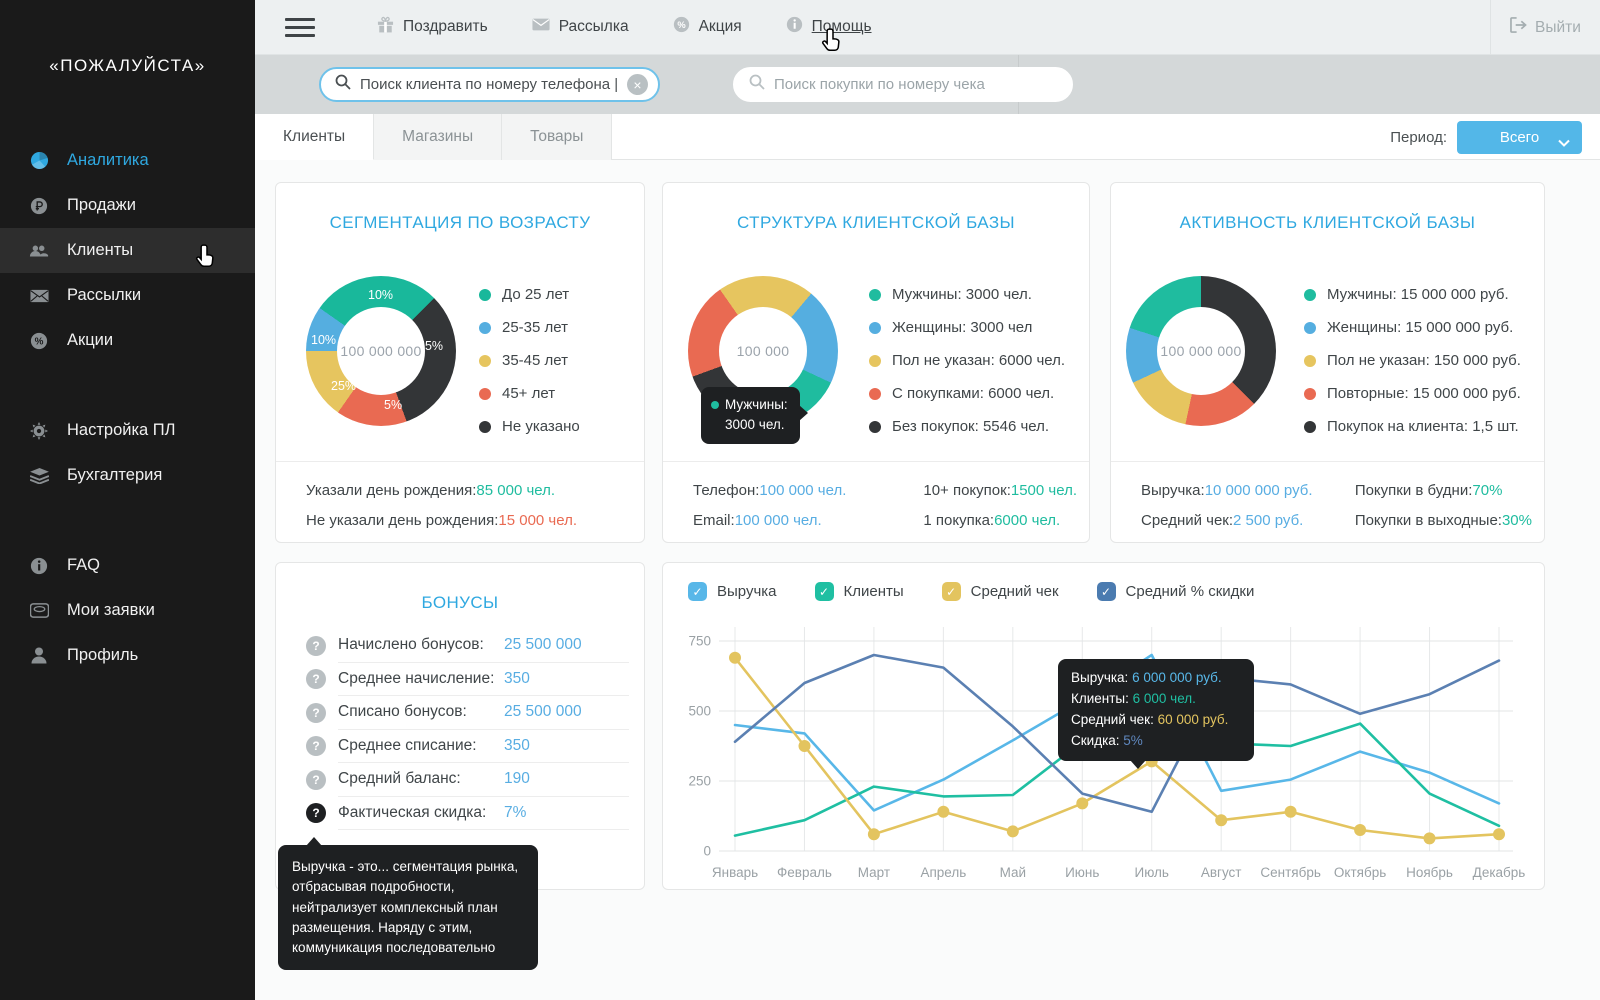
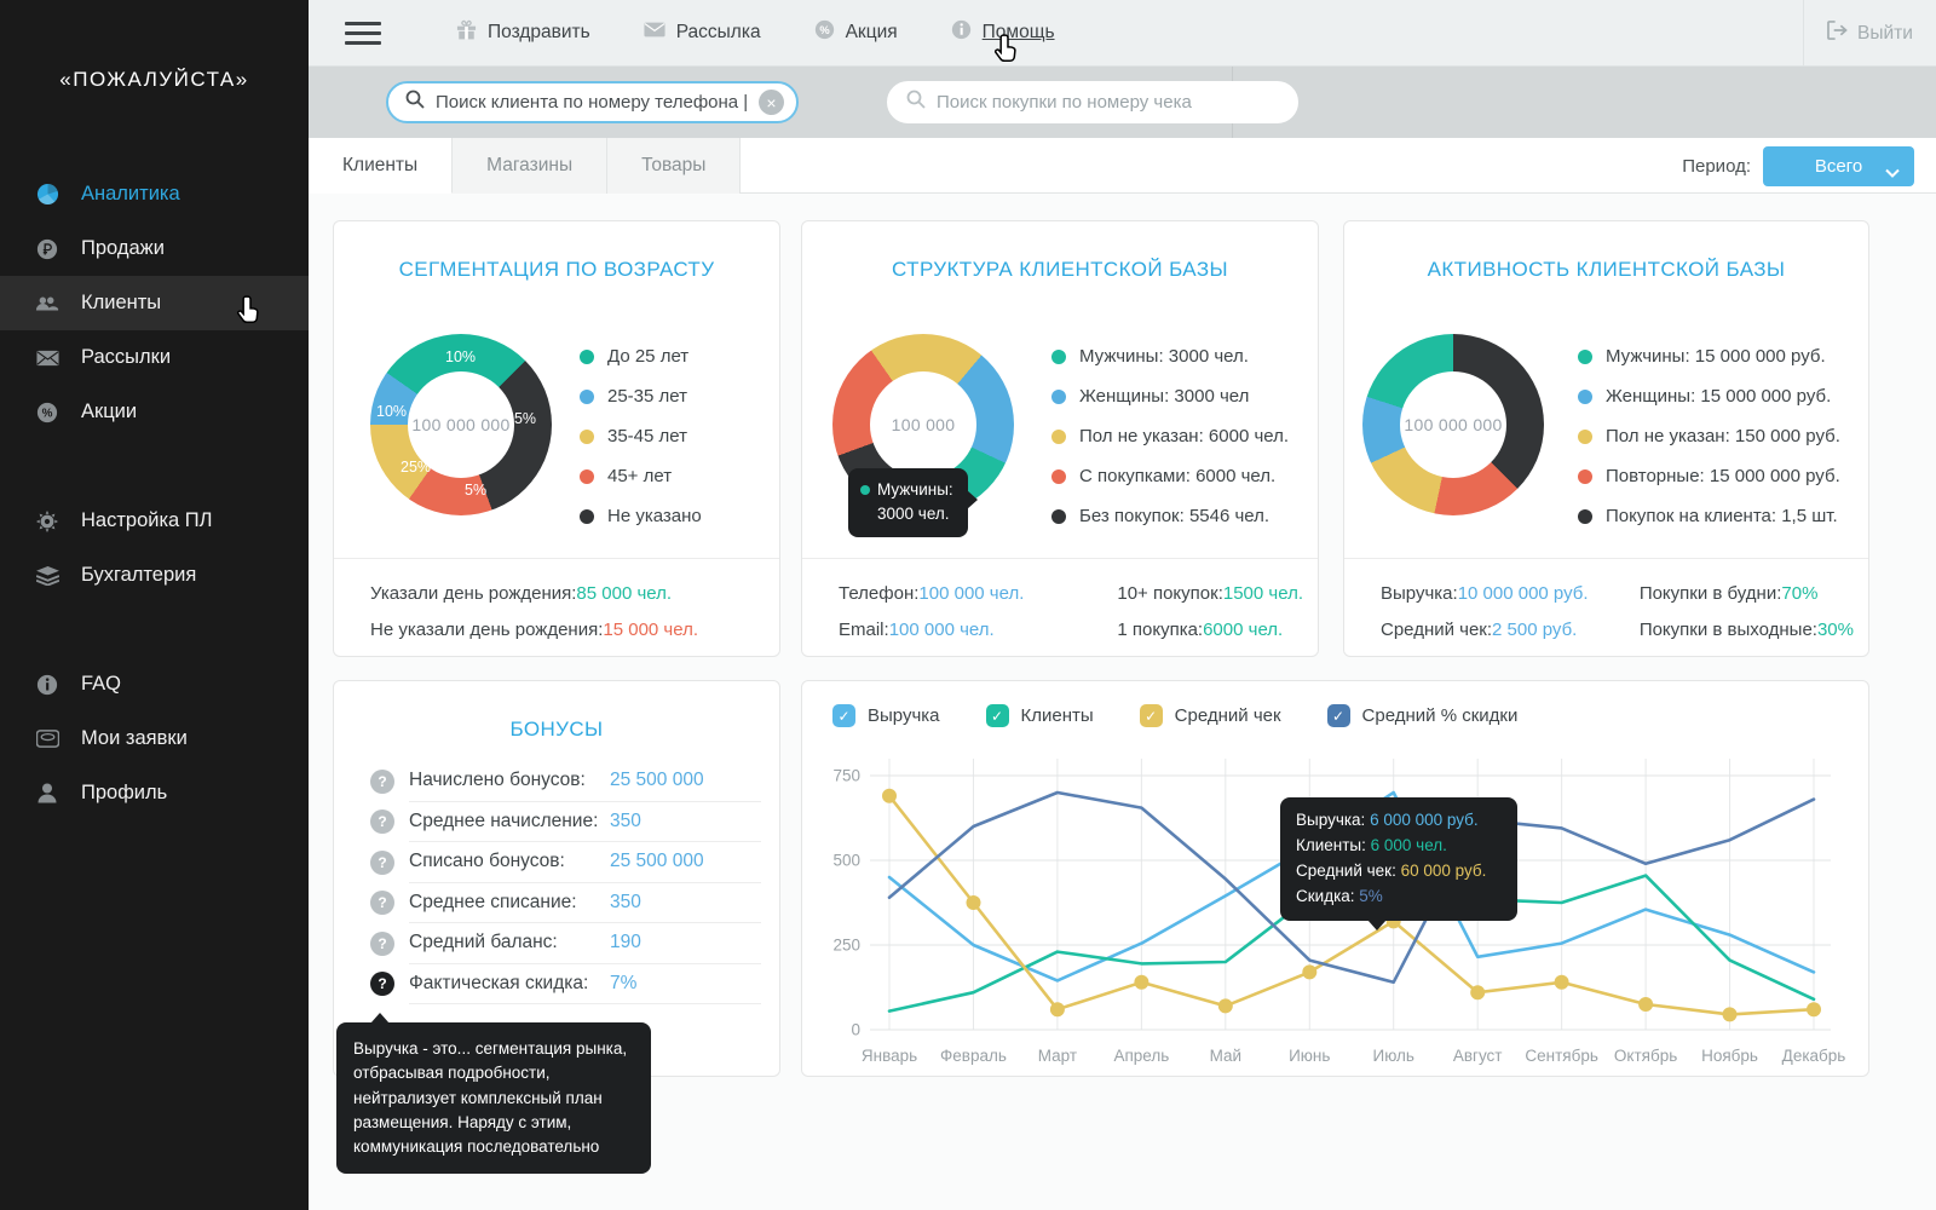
Выручка/Февраль: 420 -> 250
